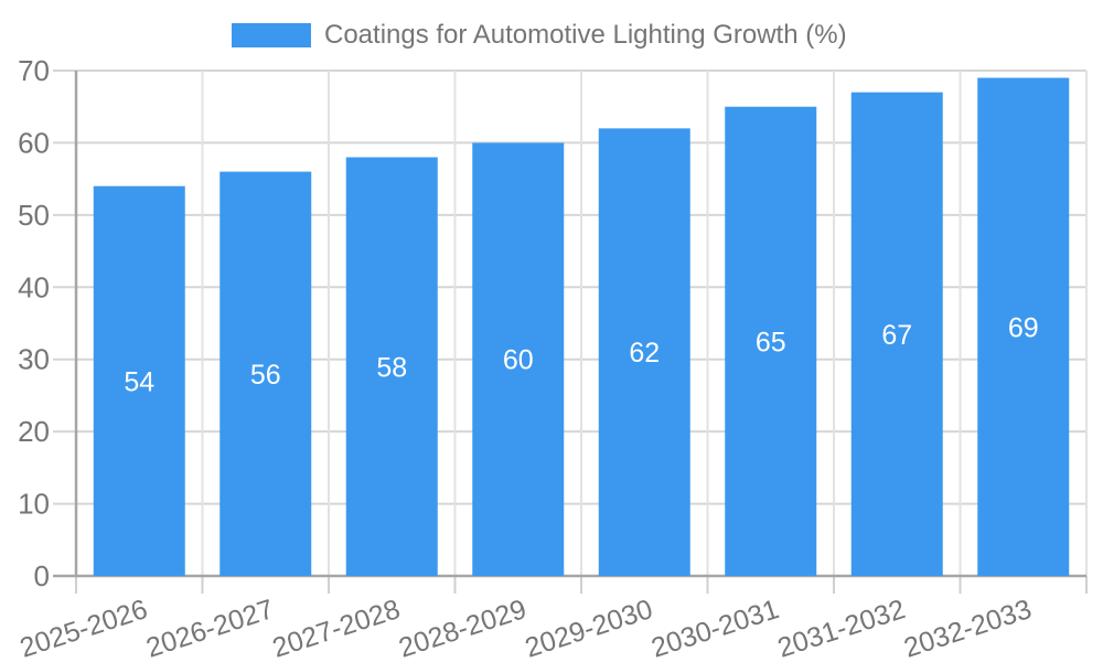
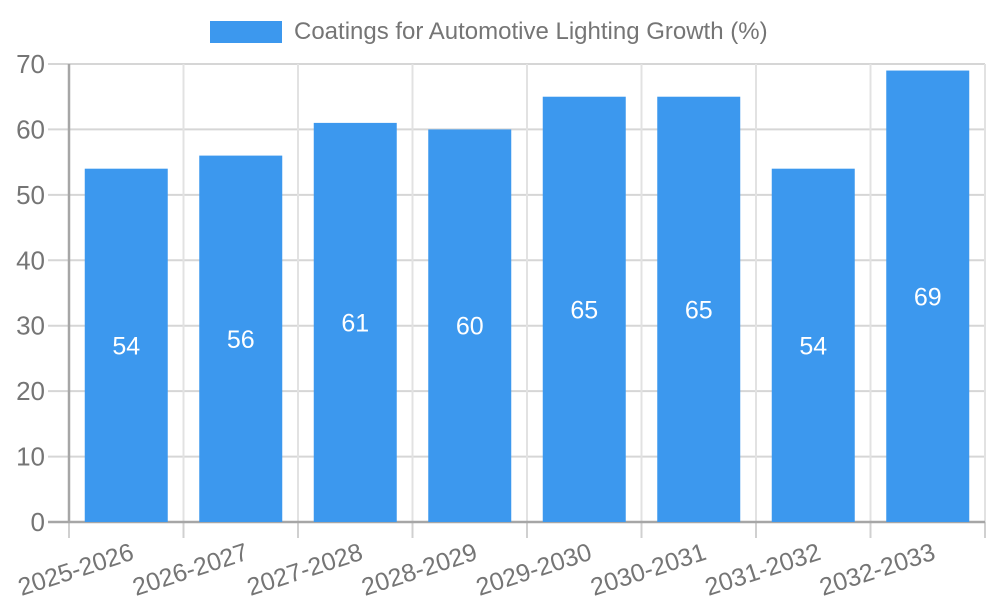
2027-2028: 58 -> 61
2029-2030: 62 -> 65
2031-2032: 67 -> 54
